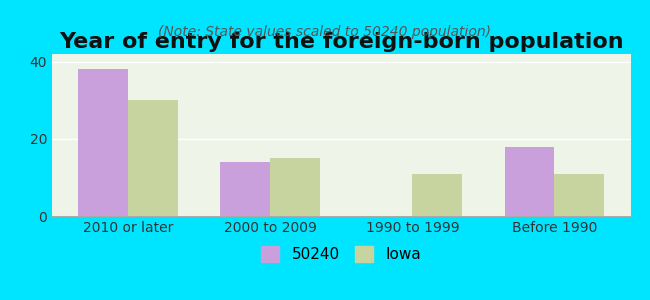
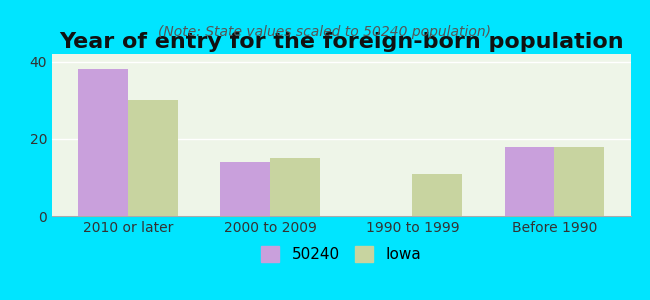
Iowa/Before 1990: 11 -> 18
